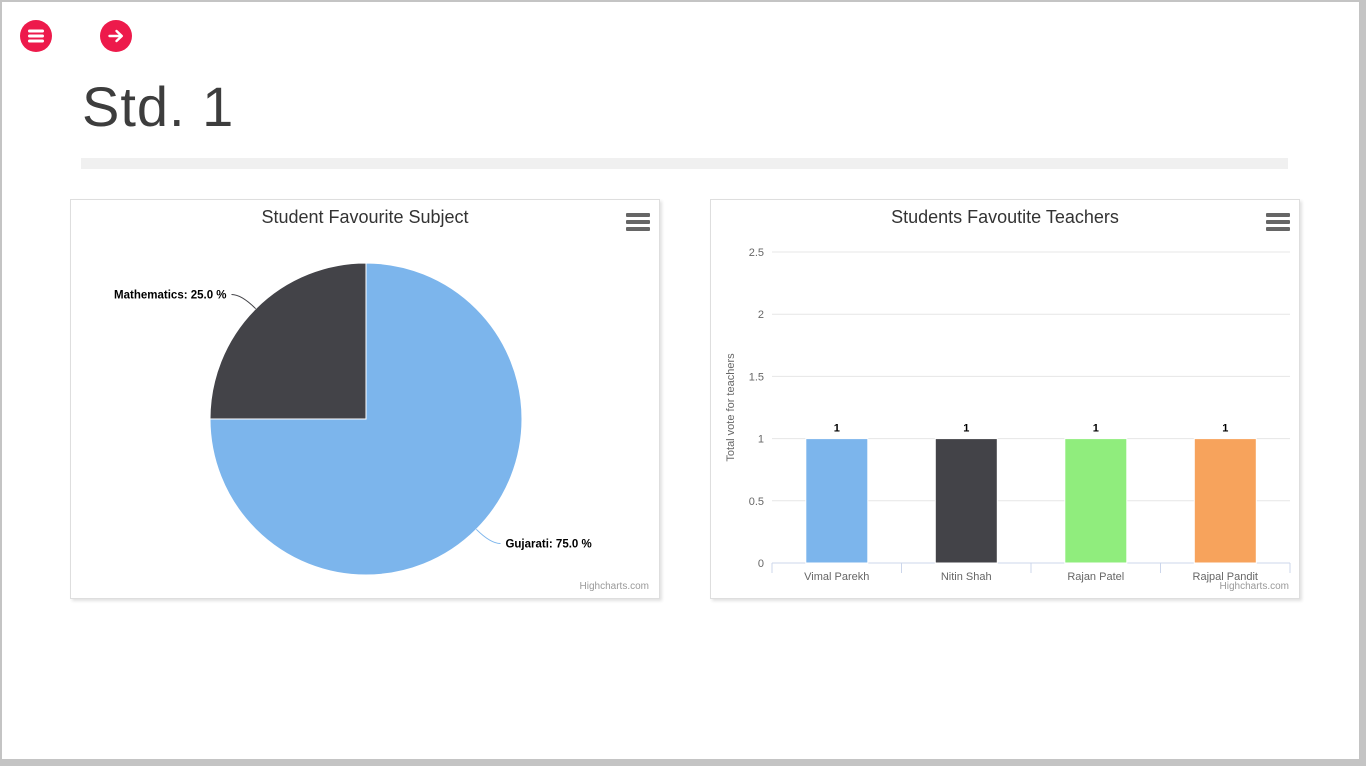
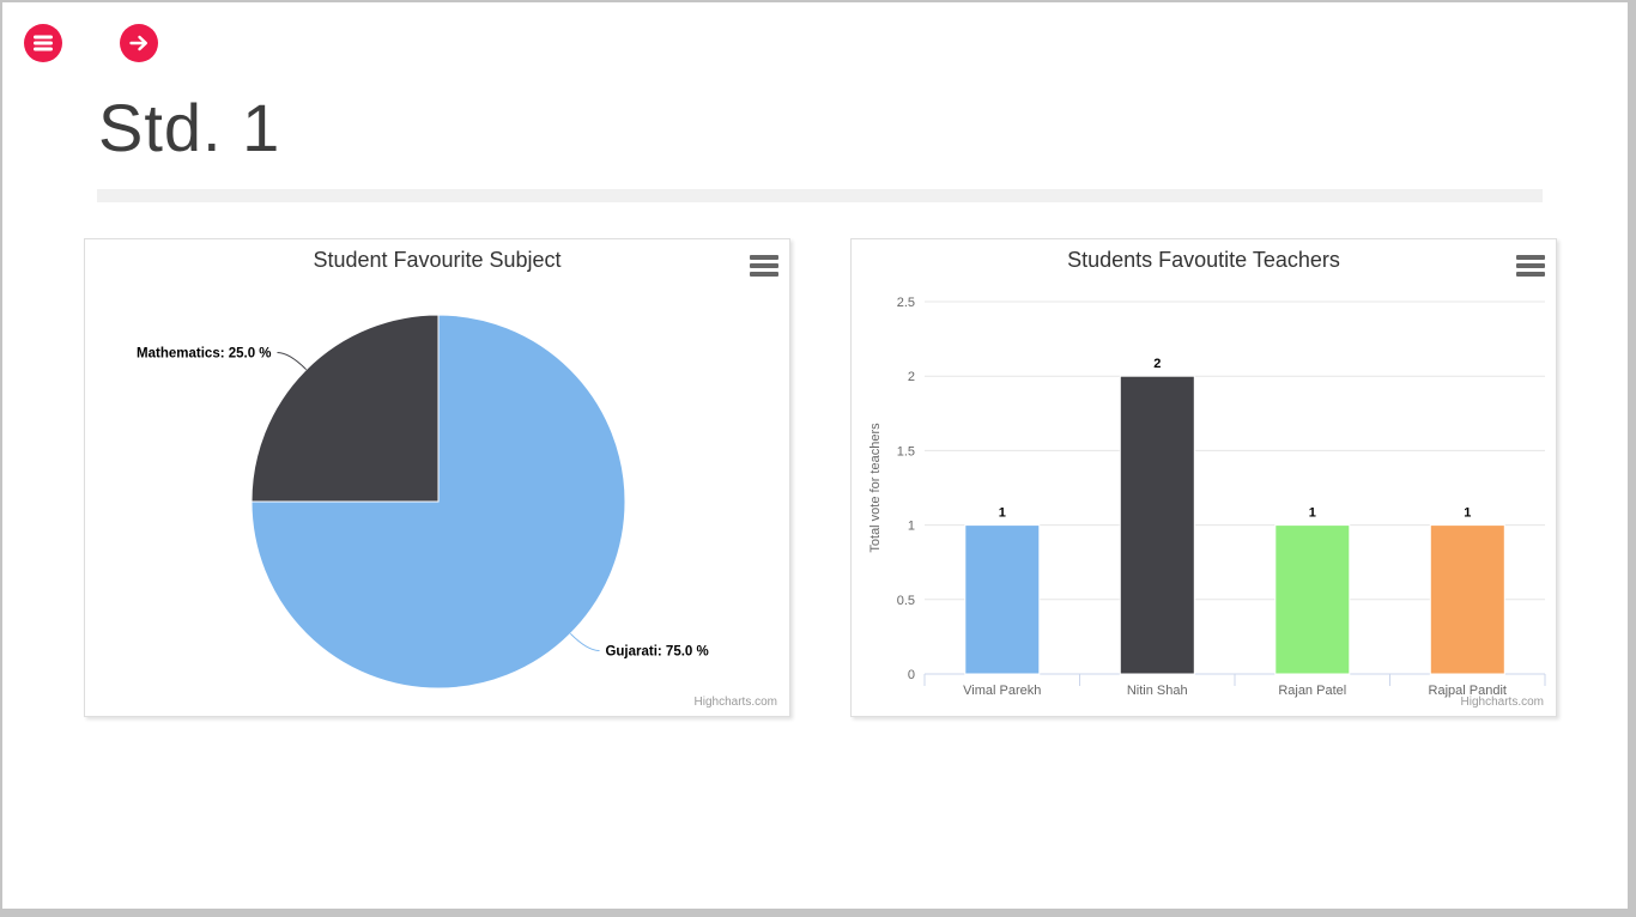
Students Favoutite Teachers/Nitin Shah: 1 -> 2
